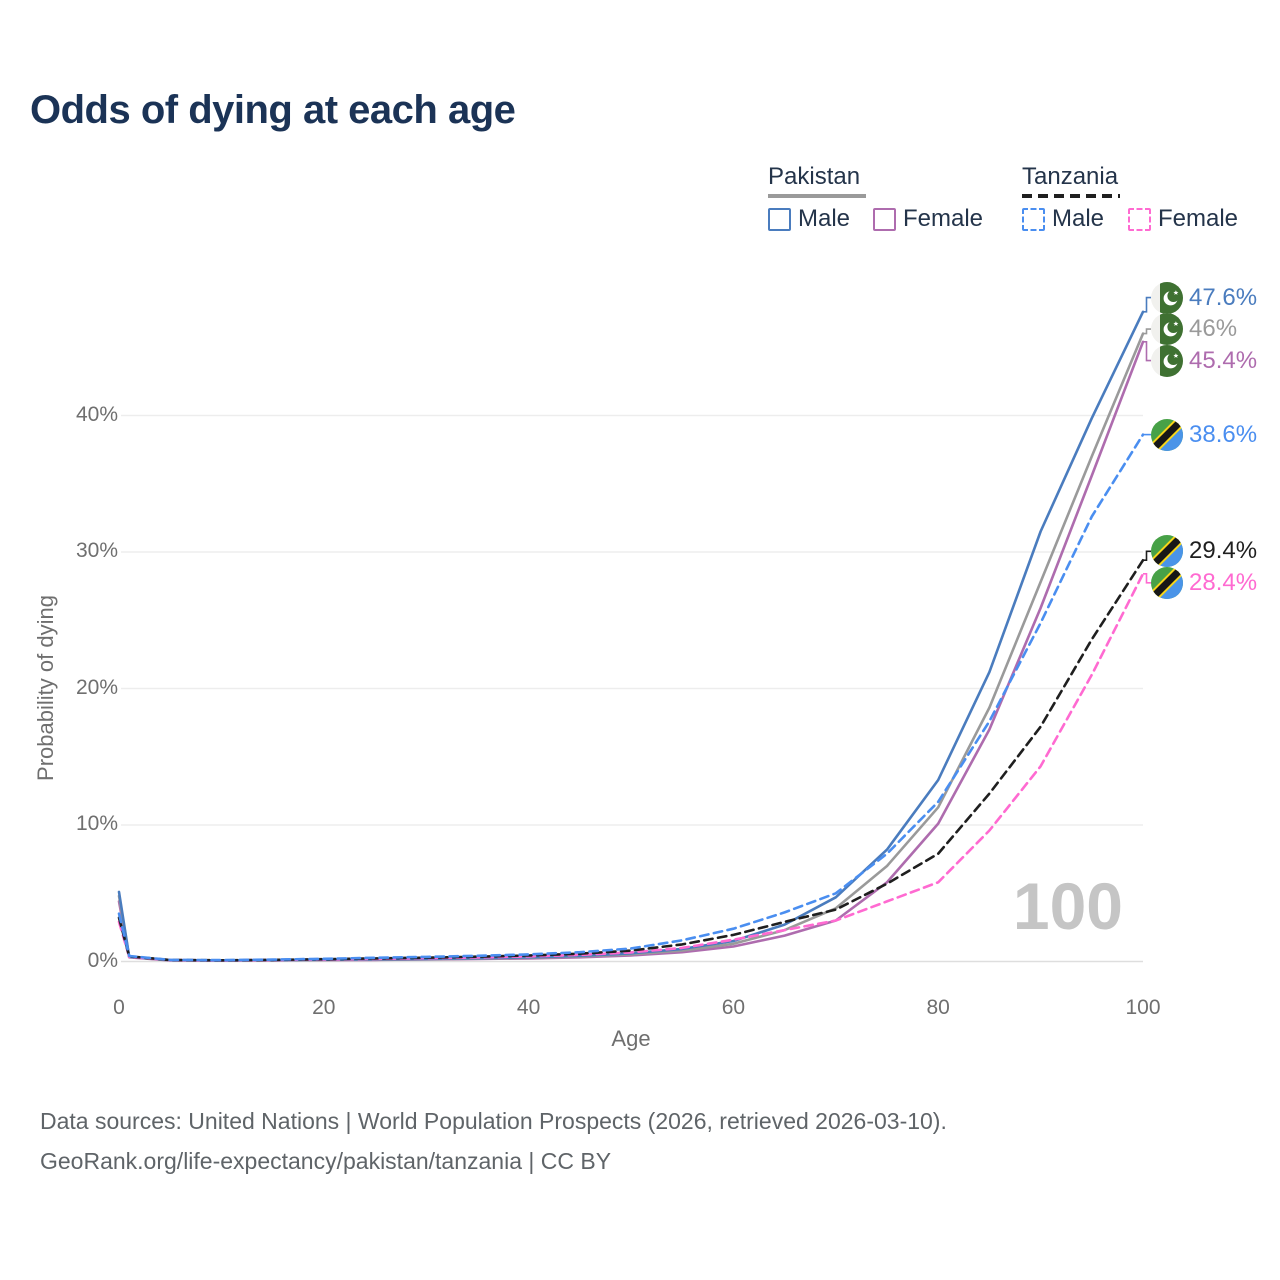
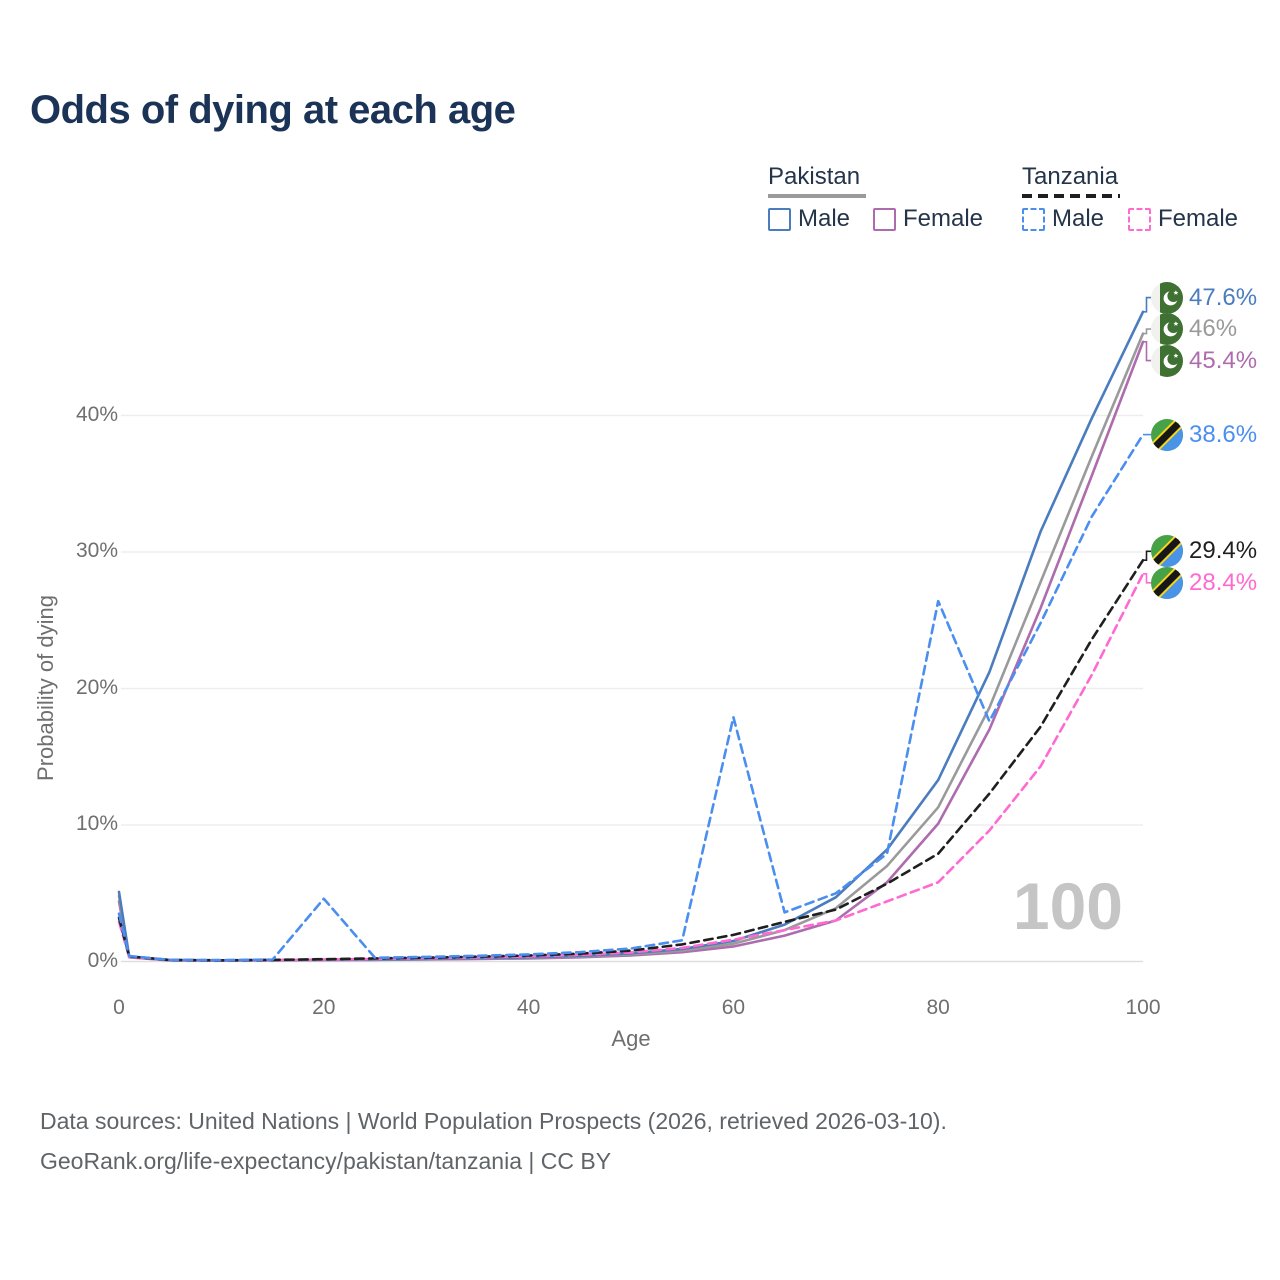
Tanzania Male/20: 0.2% -> 4.6%
Tanzania Male/60: 2.4% -> 17.9%
Tanzania Male/80: 11.7% -> 26.4%
